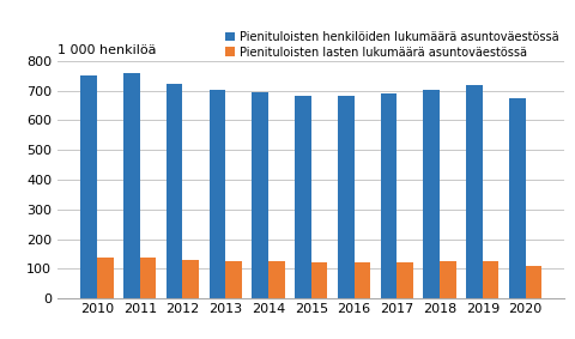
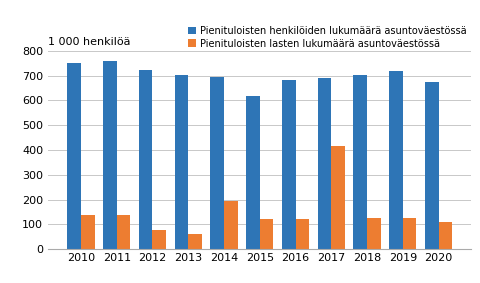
Pienituloisten lasten lukumäärä asuntoväestössä/2012: 130 -> 75
Pienituloisten lasten lukumäärä asuntoväestössä/2013: 125 -> 60
Pienituloisten lasten lukumäärä asuntoväestössä/2014: 125 -> 195
Pienituloisten henkilöiden lukumäärä asuntoväestössä/2015: 683 -> 620
Pienituloisten lasten lukumäärä asuntoväestössä/2017: 121 -> 415
